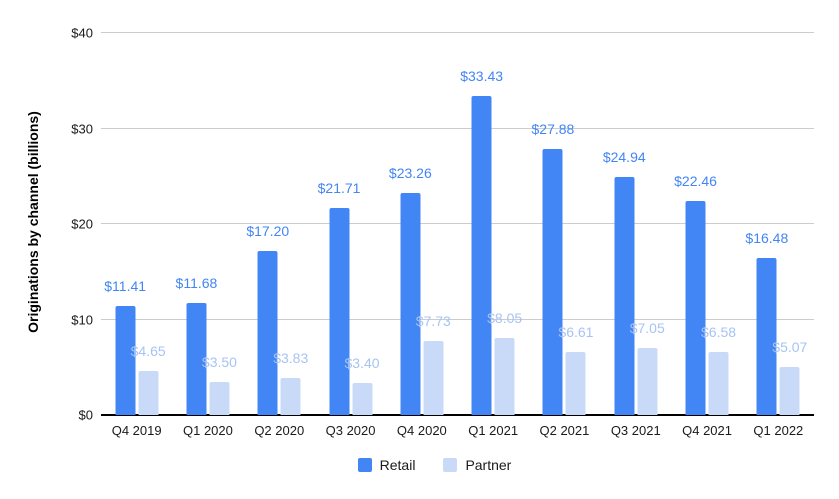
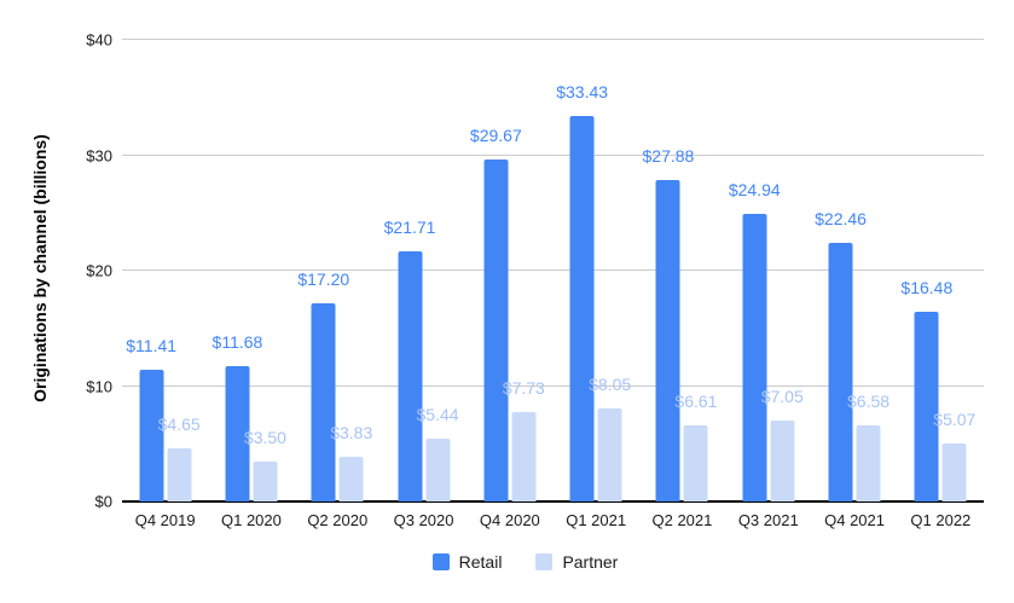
Partner/Q3 2020: $3.40 -> $5.44
Retail/Q4 2020: $23.26 -> $29.67
